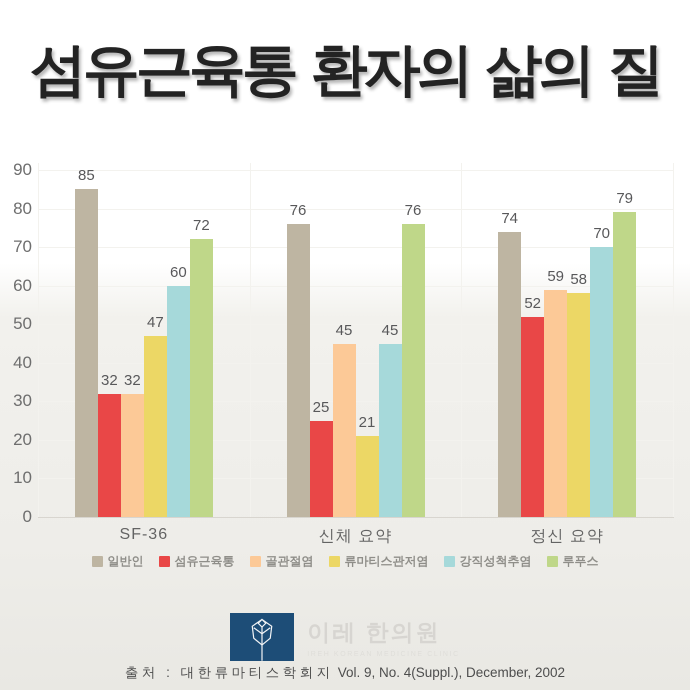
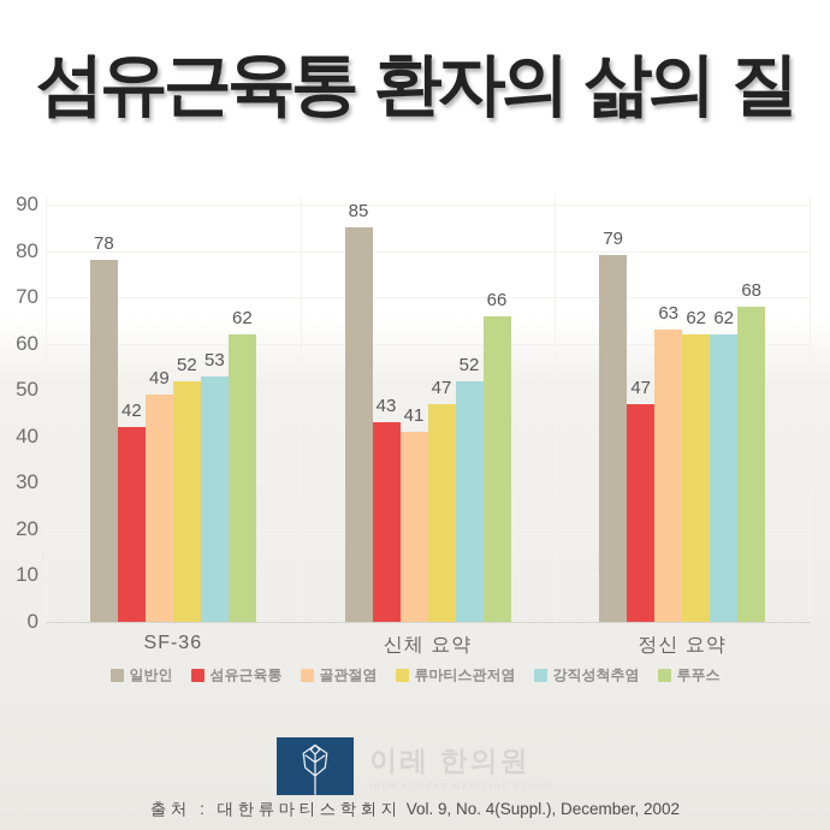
일반인/SF-36: 85 -> 78
섬유근육통/SF-36: 32 -> 42
골관절염/SF-36: 32 -> 49
류마티스관저염/SF-36: 47 -> 52
강직성척추염/SF-36: 60 -> 53
루푸스/SF-36: 72 -> 62
일반인/신체 요약: 76 -> 85
섬유근육통/신체 요약: 25 -> 43
골관절염/신체 요약: 45 -> 41
류마티스관저염/신체 요약: 21 -> 47
강직성척추염/신체 요약: 45 -> 52
루푸스/신체 요약: 76 -> 66
일반인/정신 요약: 74 -> 79
섬유근육통/정신 요약: 52 -> 47
골관절염/정신 요약: 59 -> 63
류마티스관저염/정신 요약: 58 -> 62
강직성척추염/정신 요약: 70 -> 62
루푸스/정신 요약: 79 -> 68
